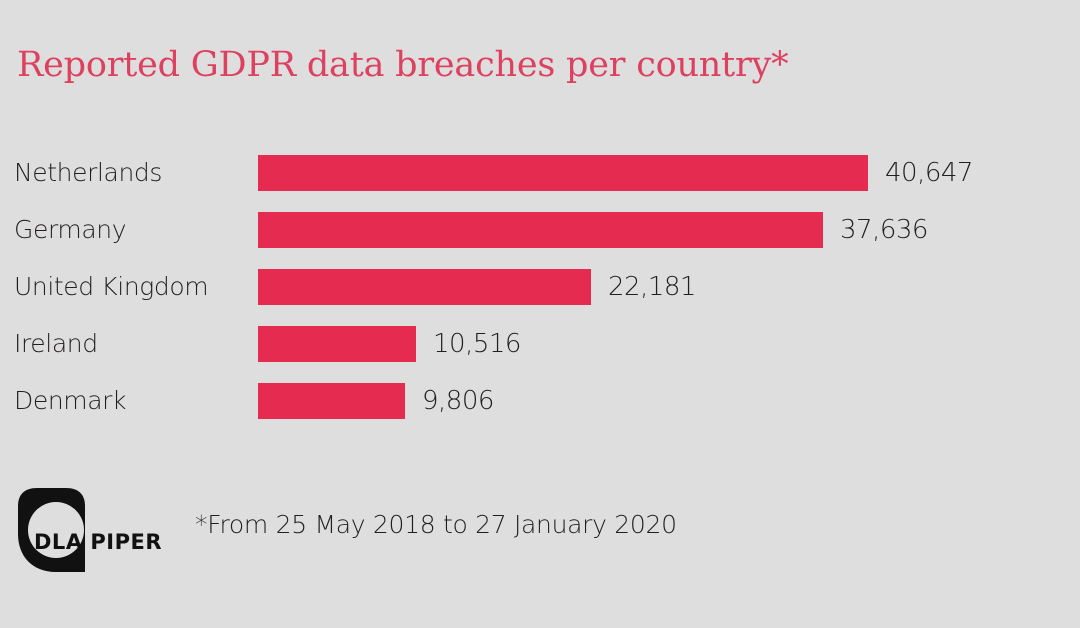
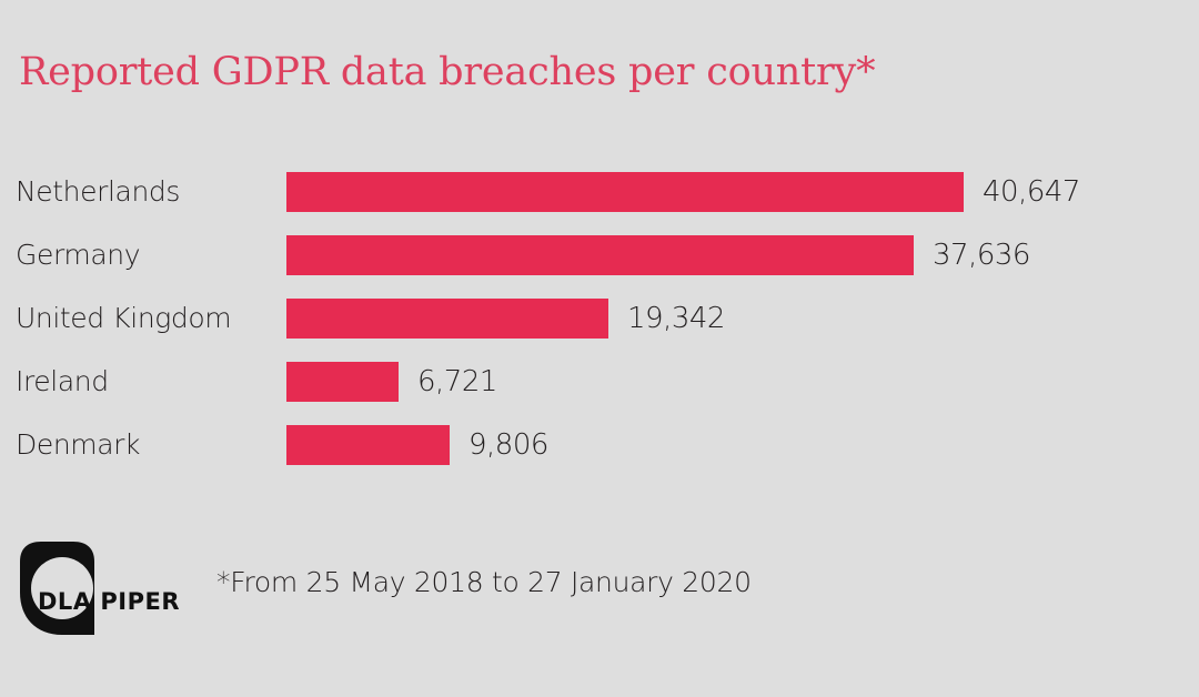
United Kingdom: 22,181 -> 19,342
Ireland: 10,516 -> 6,721
